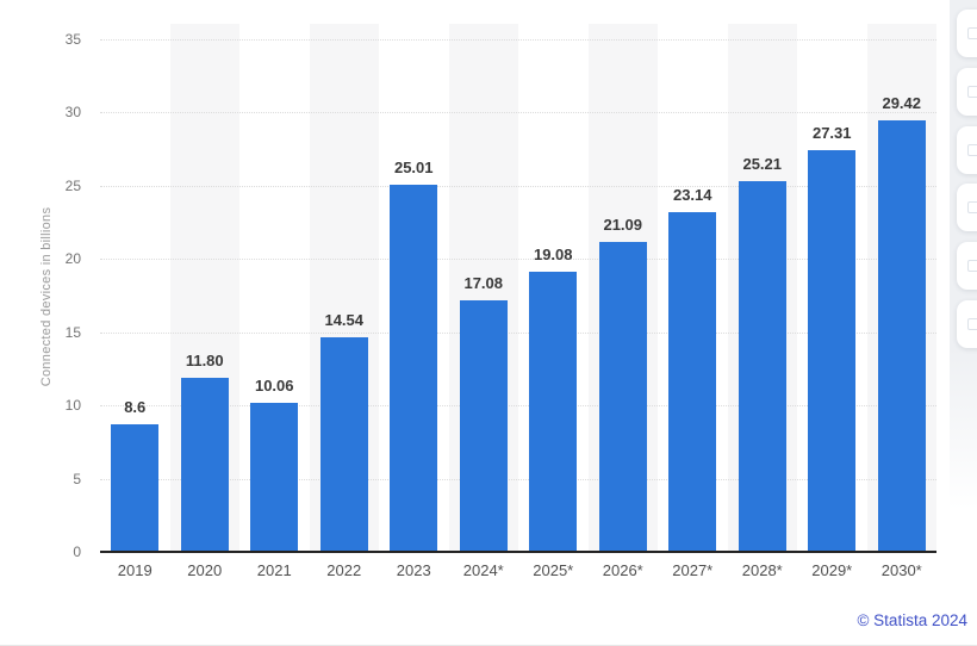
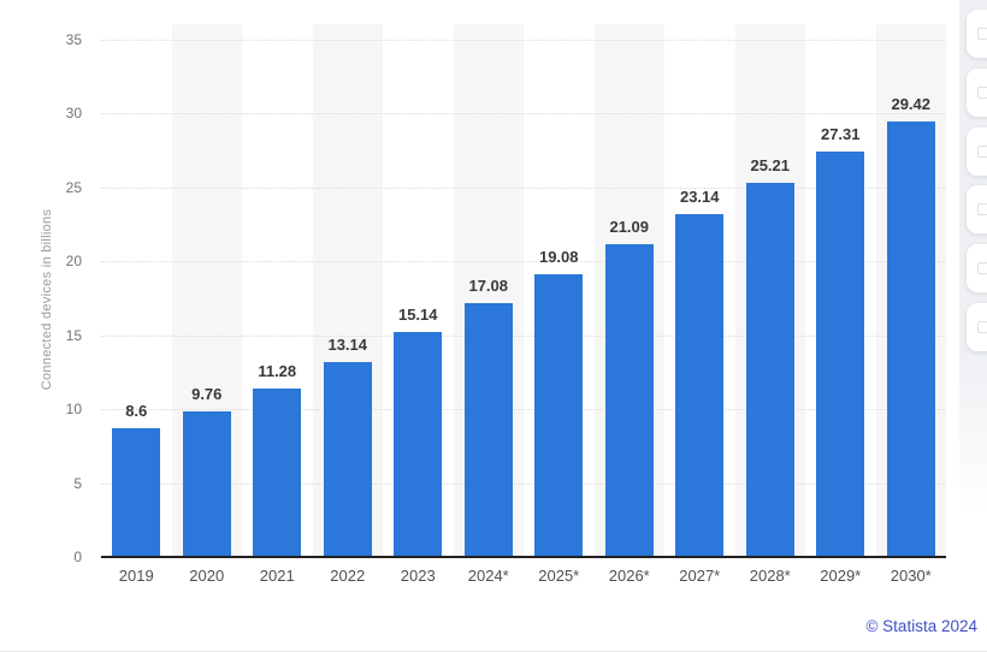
2020: 11.80 -> 9.76
2021: 10.06 -> 11.28
2022: 14.54 -> 13.14
2023: 25.01 -> 15.14
